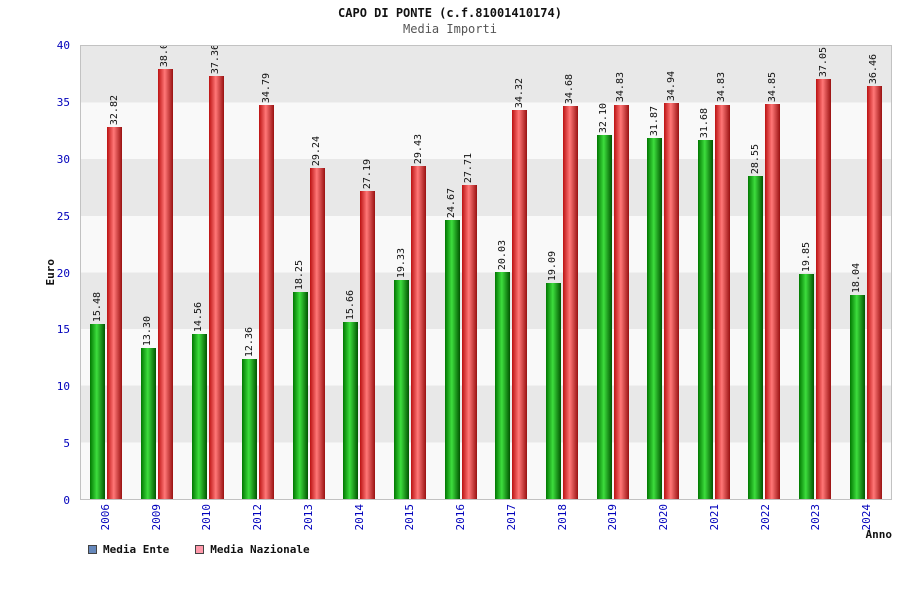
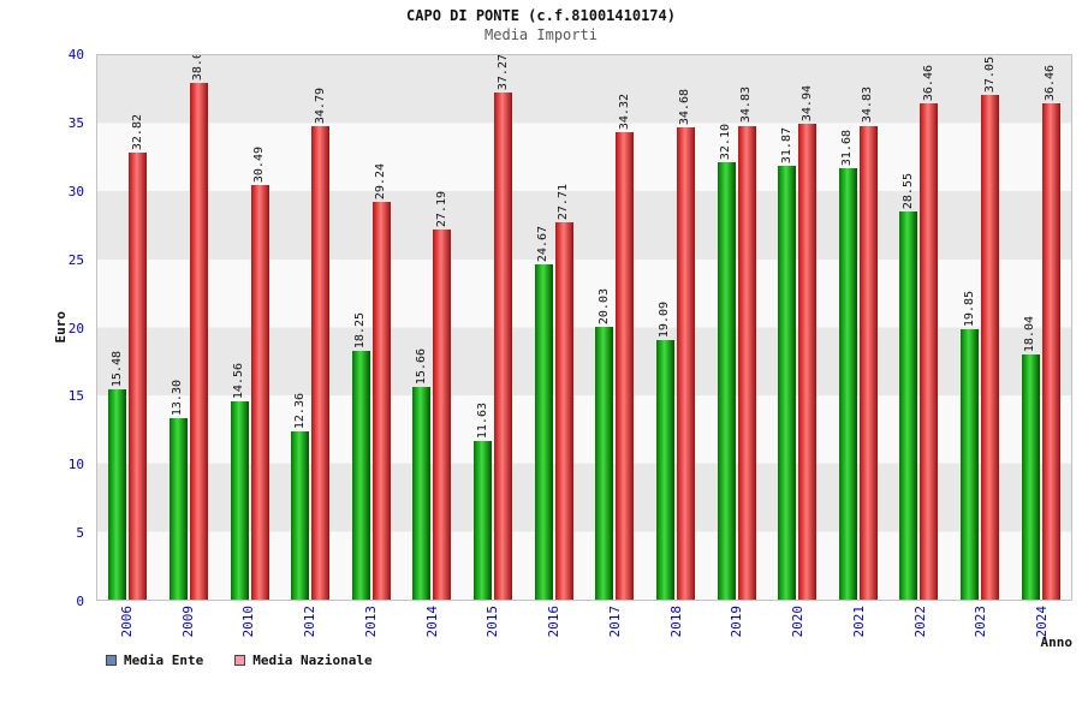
Media Nazionale/2010: 37.36 -> 30.49
Media Ente/2015: 19.33 -> 11.63
Media Nazionale/2015: 29.43 -> 37.27
Media Nazionale/2022: 34.85 -> 36.46
